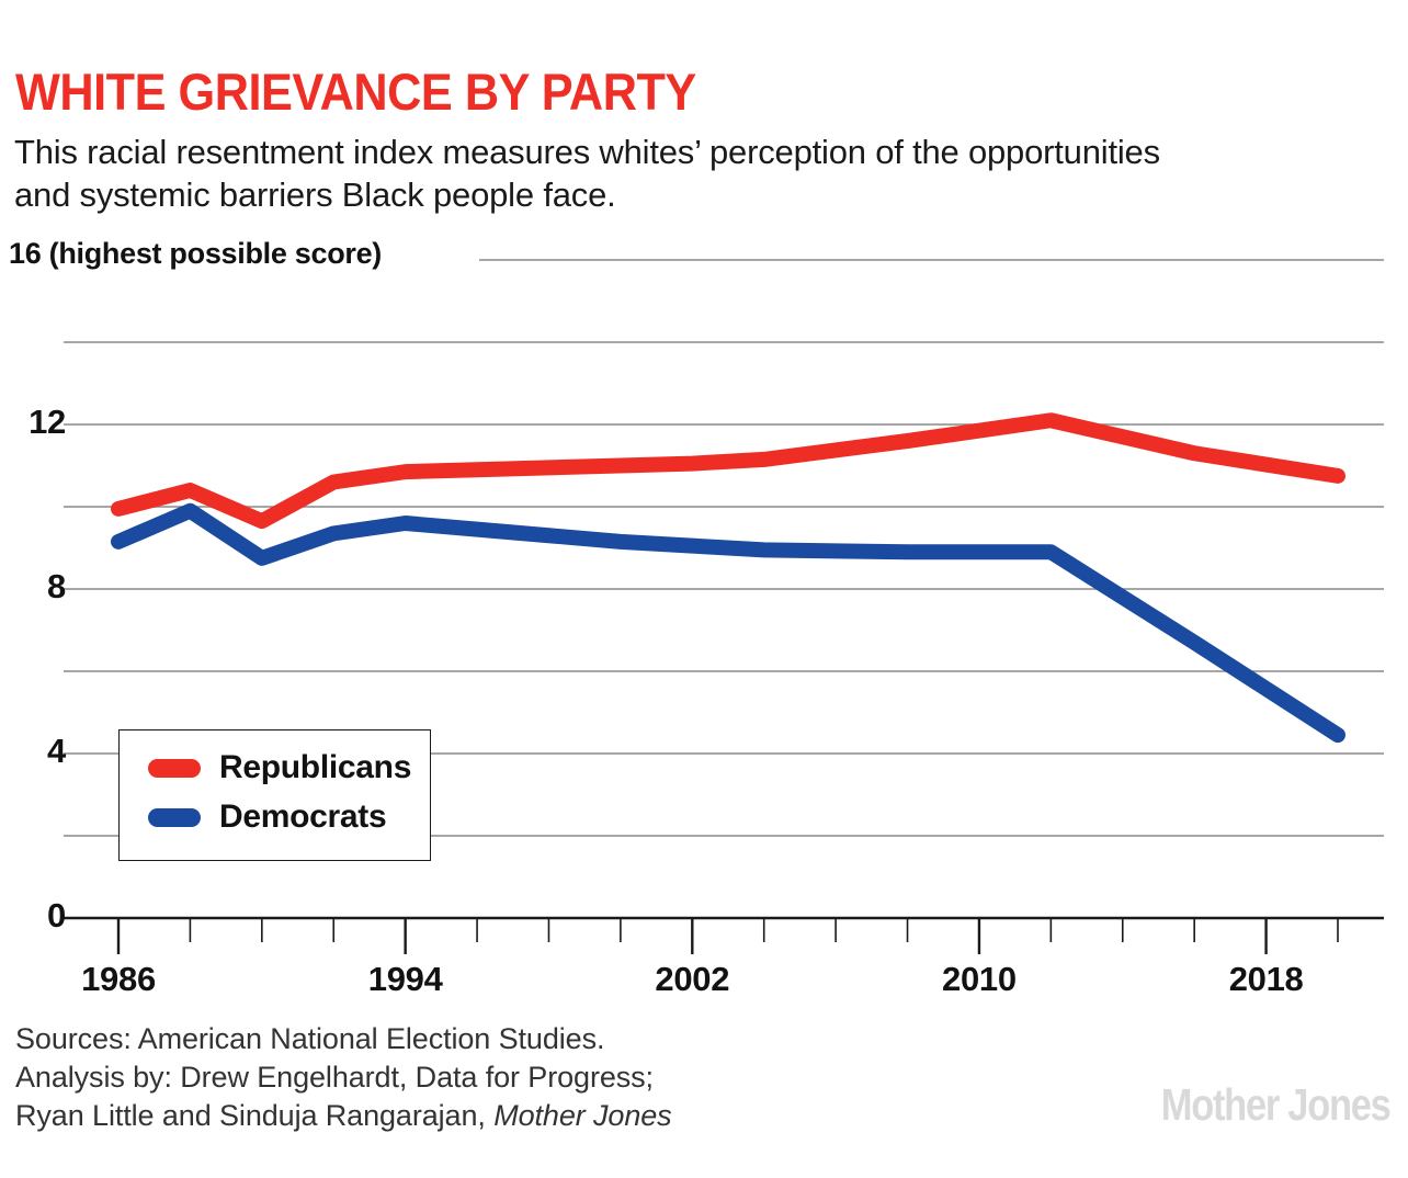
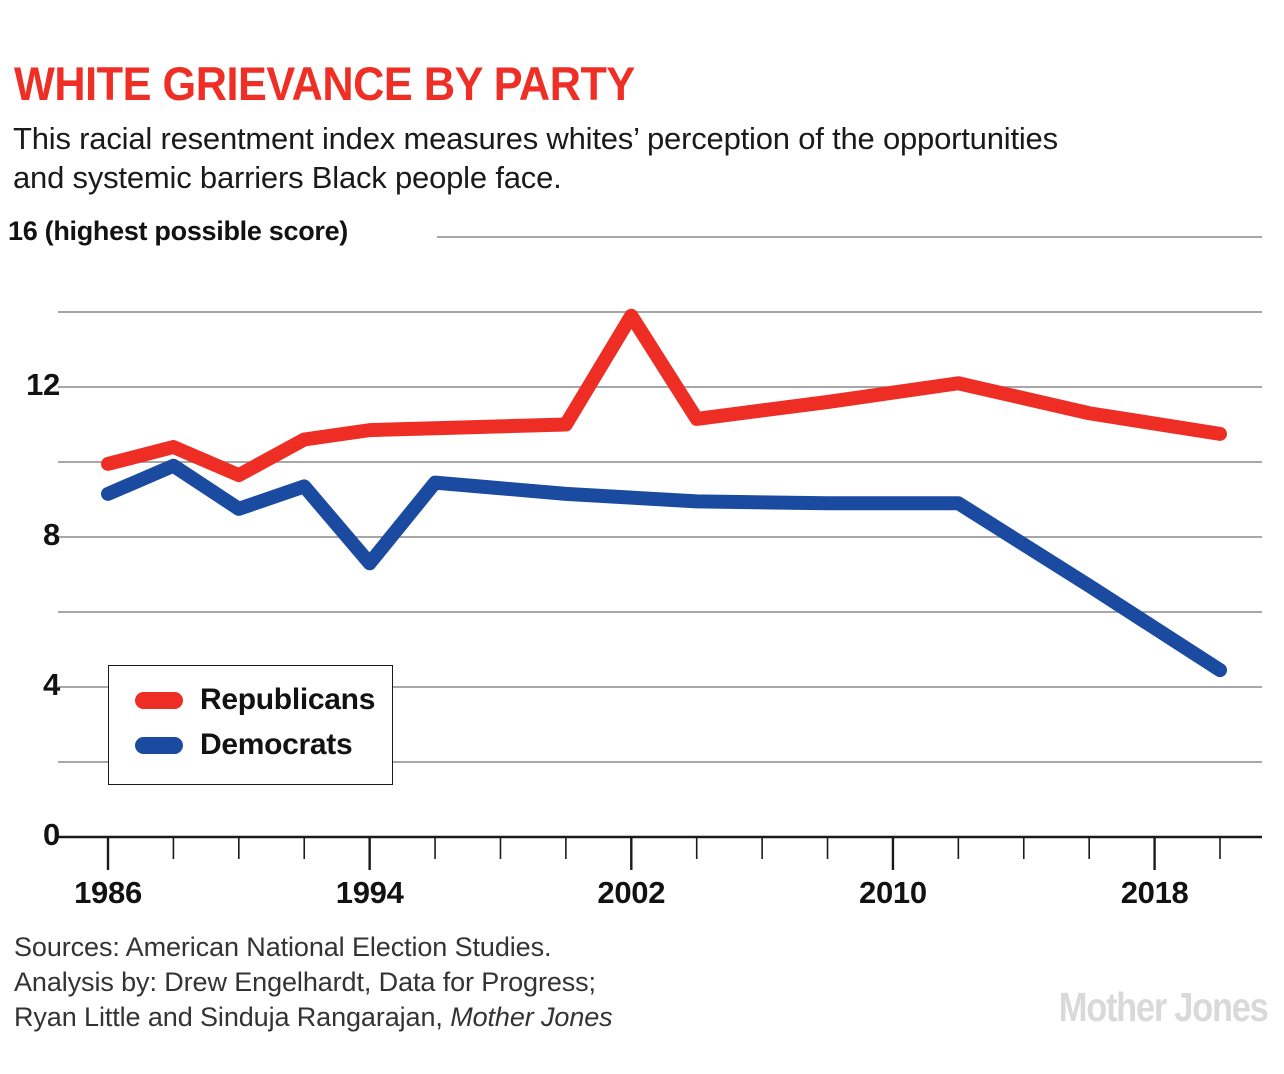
Democrats/1994: 9.6 -> 7.3
Republicans/2002: 11.1 -> 13.9
